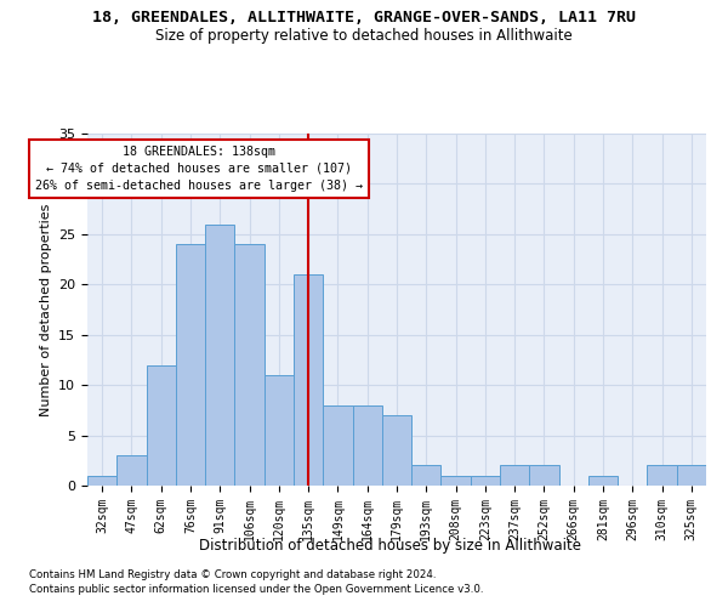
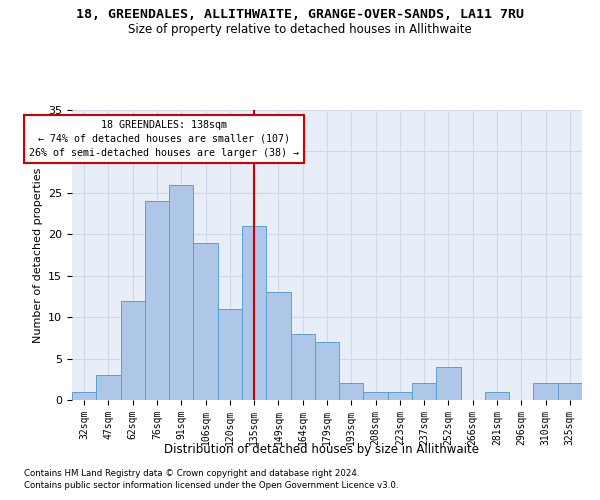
106sqm: 24 -> 19
149sqm: 8 -> 13
252sqm: 2 -> 4
